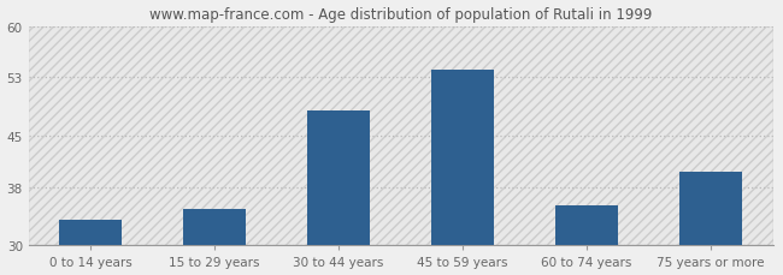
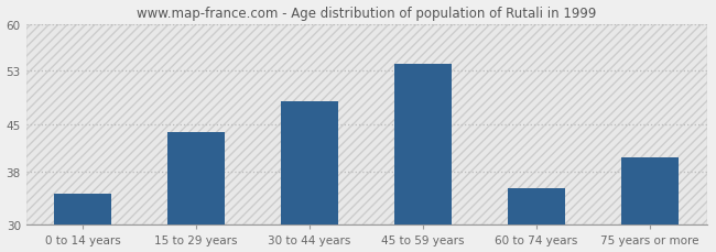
0 to 14 years: 33.5 -> 34.6
15 to 29 years: 35.0 -> 43.8
